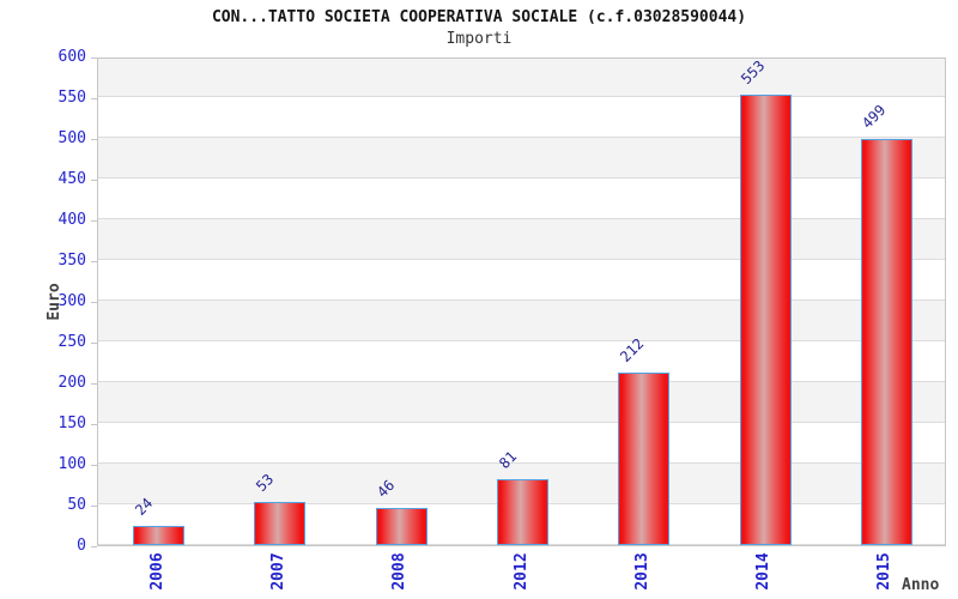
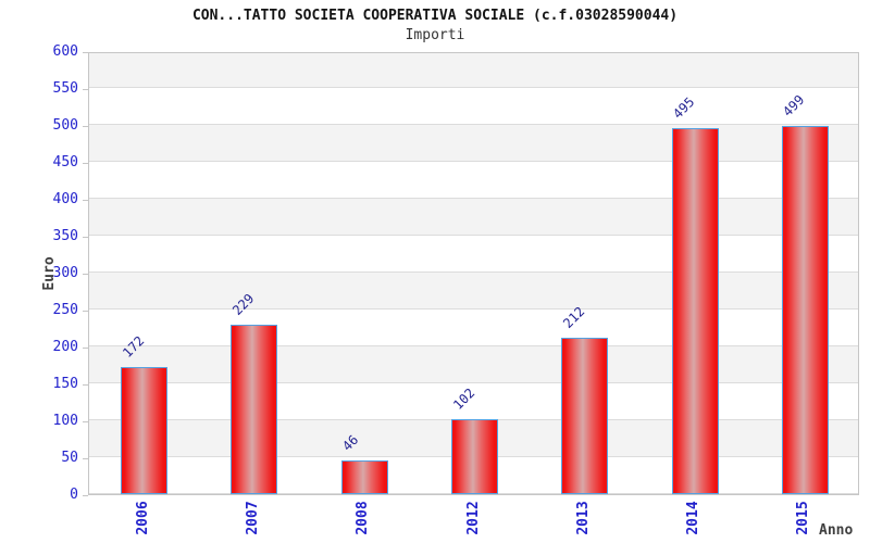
2006: 24 -> 172
2007: 53 -> 229
2012: 81 -> 102
2014: 553 -> 495
